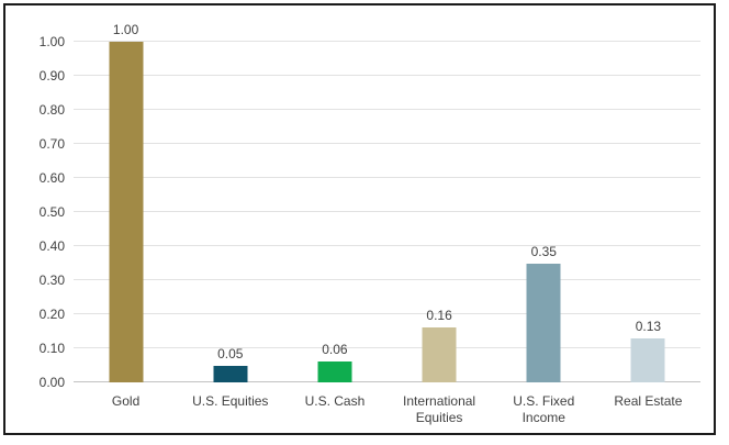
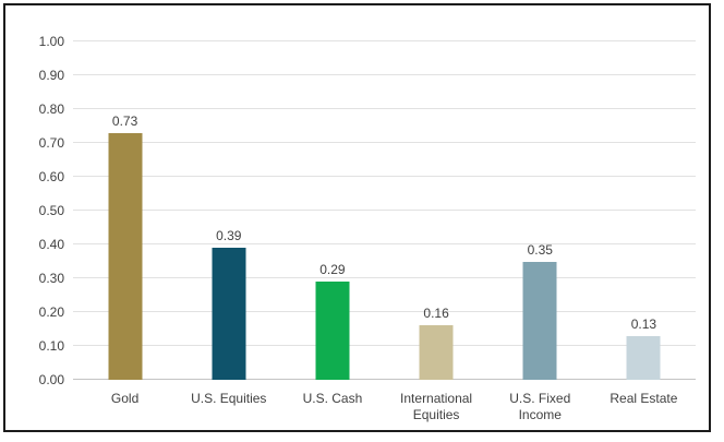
Gold: 1.00 -> 0.73
U.S. Equities: 0.05 -> 0.39
U.S. Cash: 0.06 -> 0.29
